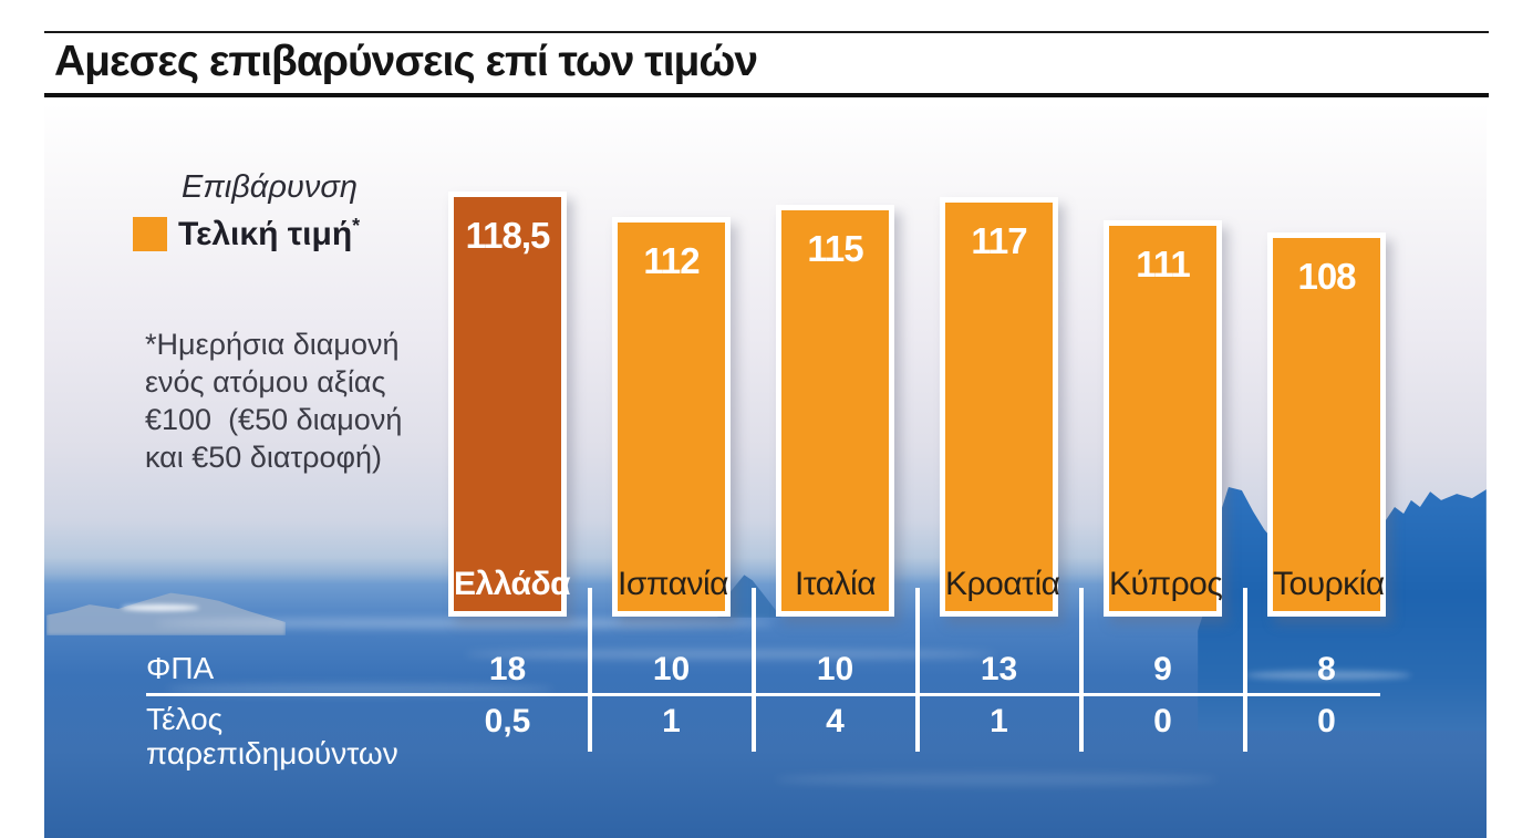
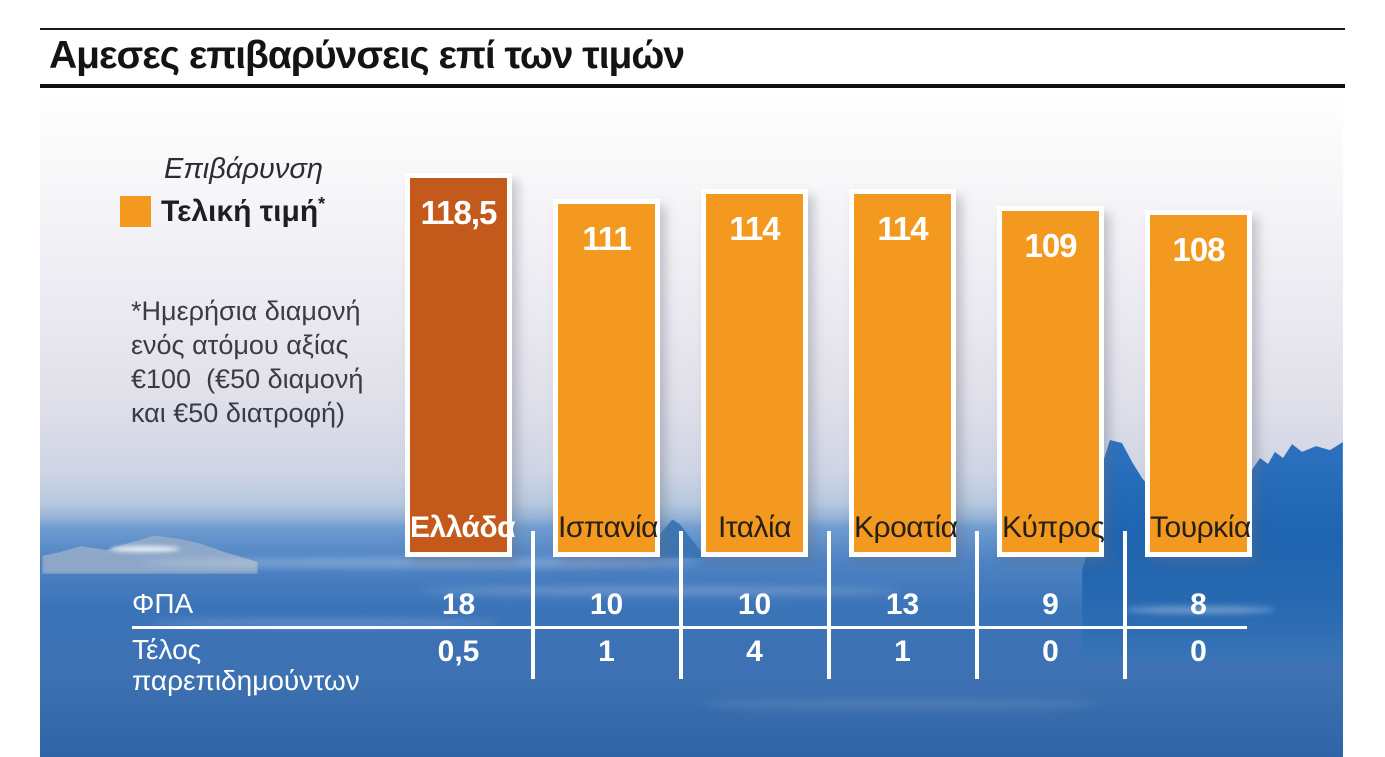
Ισπανία: 112 -> 111
Ιταλία: 115 -> 114
Κροατία: 117 -> 114
Κύπρος: 111 -> 109
